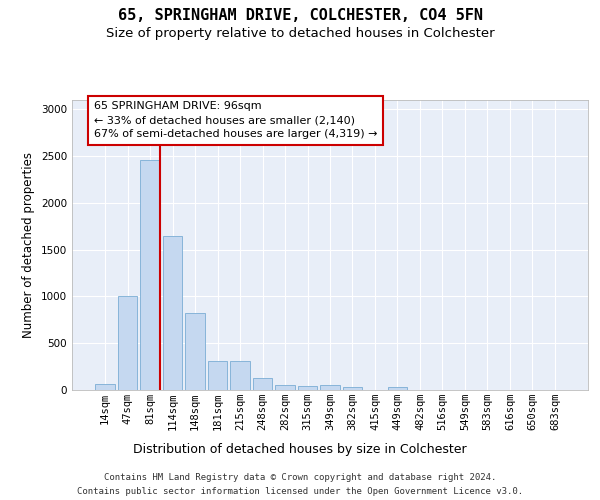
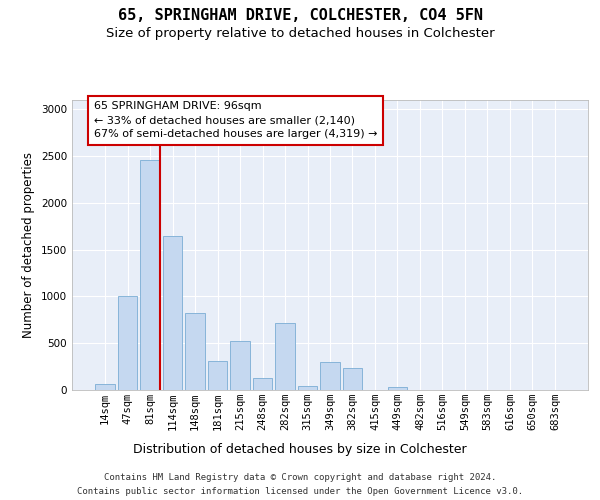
215sqm: 310 -> 520
282sqm: 50 -> 720
349sqm: 50 -> 300
382sqm: 30 -> 240
